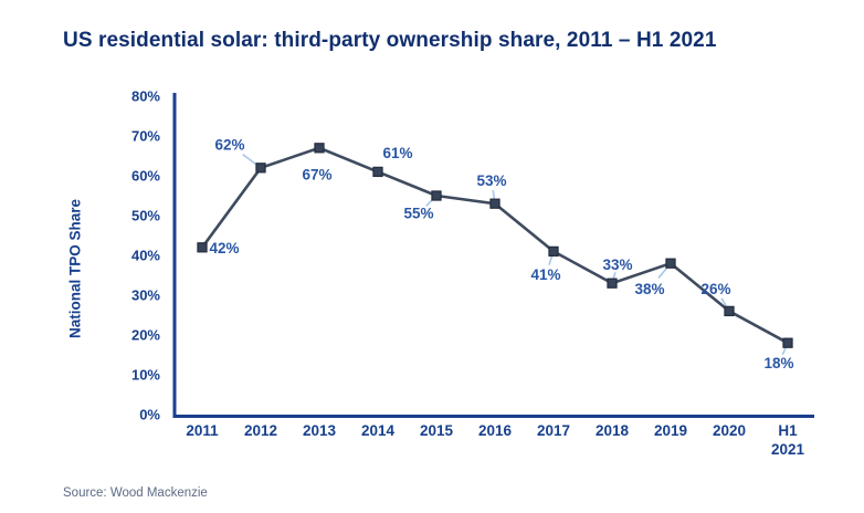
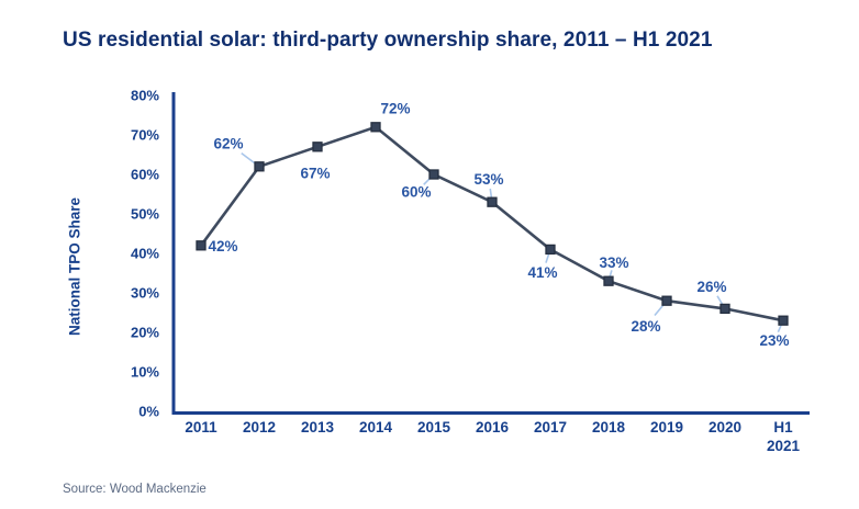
2014: 61% -> 72%
2015: 55% -> 60%
2019: 38% -> 28%
H1 2021: 18% -> 23%
